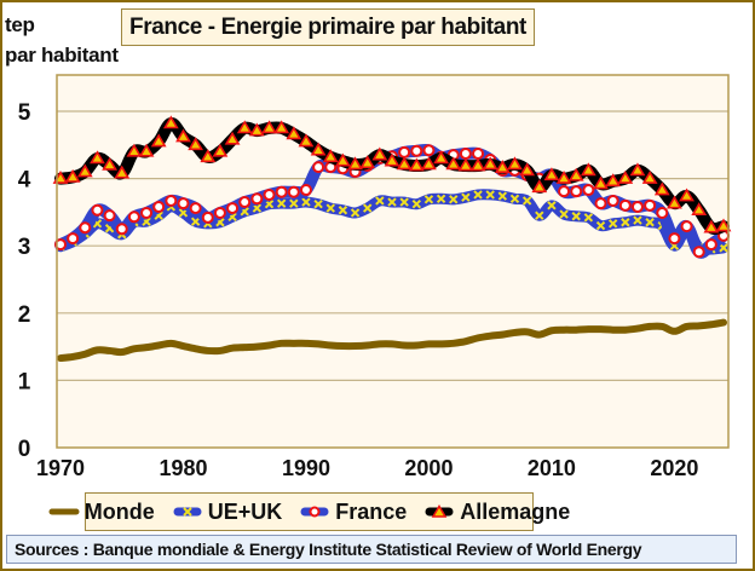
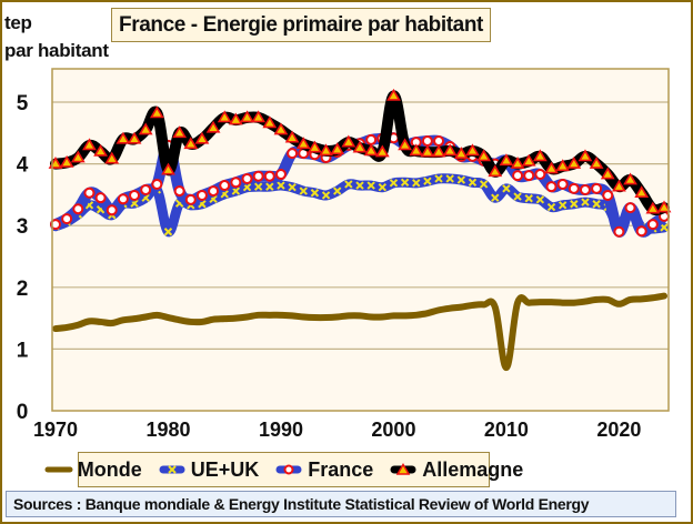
UE+UK/1980: 3.5 -> 2.9
France/1980: 3.6 -> 4.3
Allemagne/1980: 4.6 -> 3.9
Allemagne/2000: 4.2 -> 5.1
Monde/2010: 1.7 -> 0.7
France/2020: 3.1 -> 2.9
